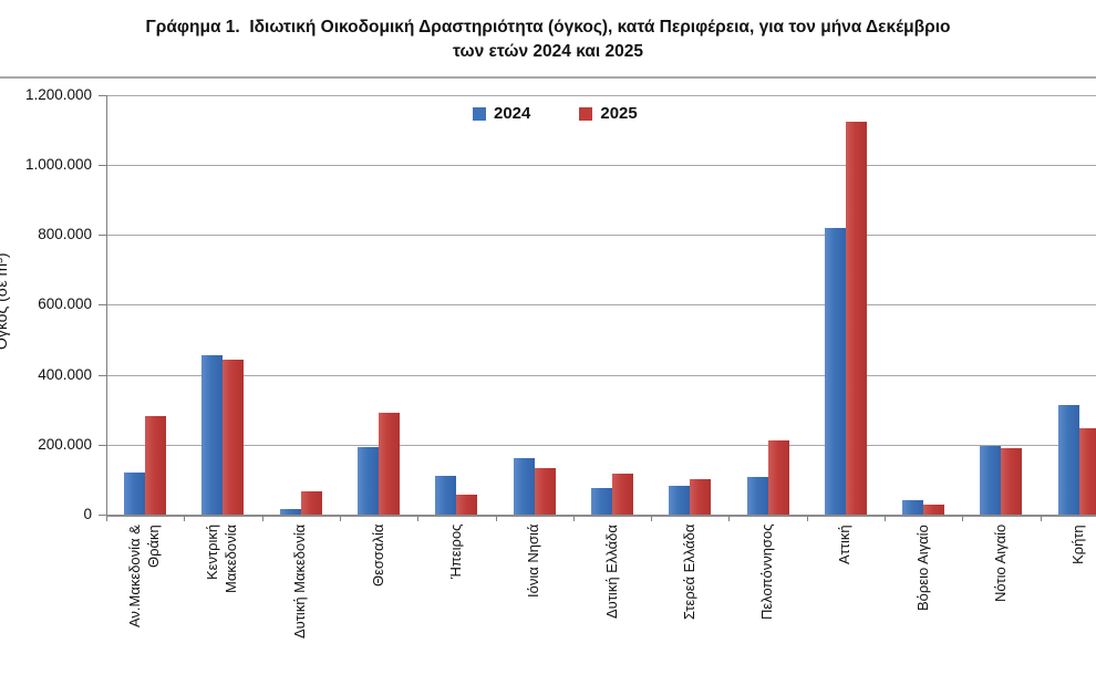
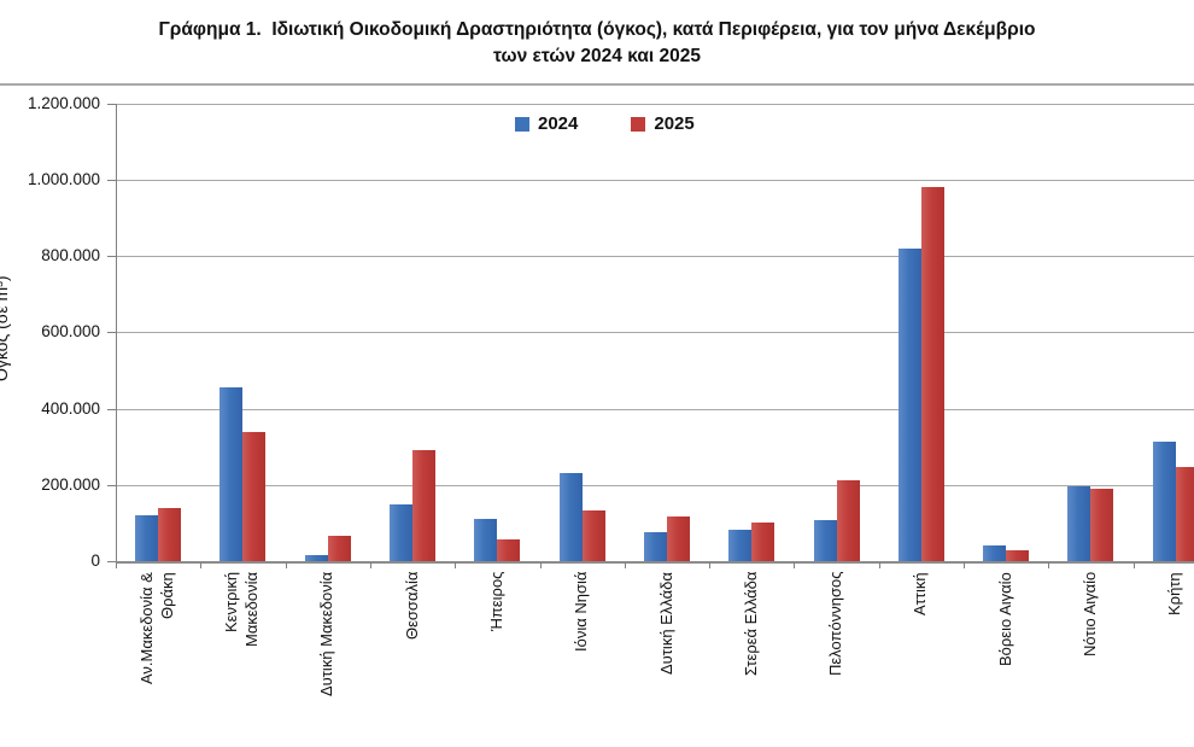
2025/Αν.Μακεδονία & Θράκη: 280000 -> 140000
2025/Κεντρική Μακεδονία: 440000 -> 340000
2024/Θεσσαλία: 190000 -> 150000
2024/Ιόνια Νησιά: 160000 -> 230000
2025/Αττική: 1120000 -> 980000
